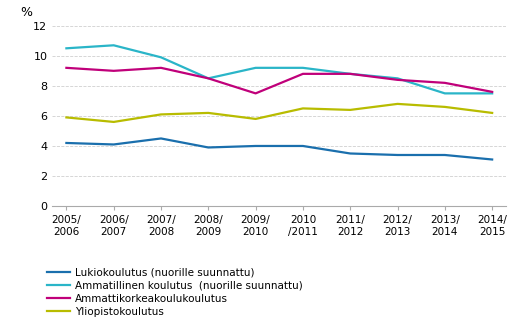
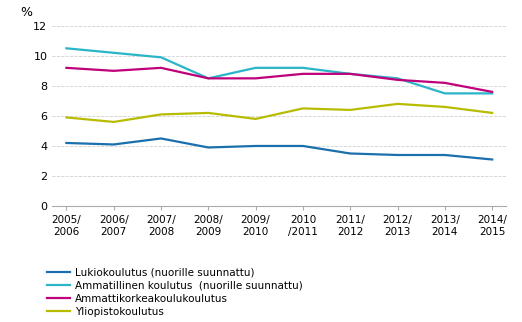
Ammatillinen koulutus (nuorille suunnattu)/2006/ 2007: 10.7 -> 10.2
Ammattikorkeakoulukoulutus/2009/ 2010: 7.5 -> 8.5
